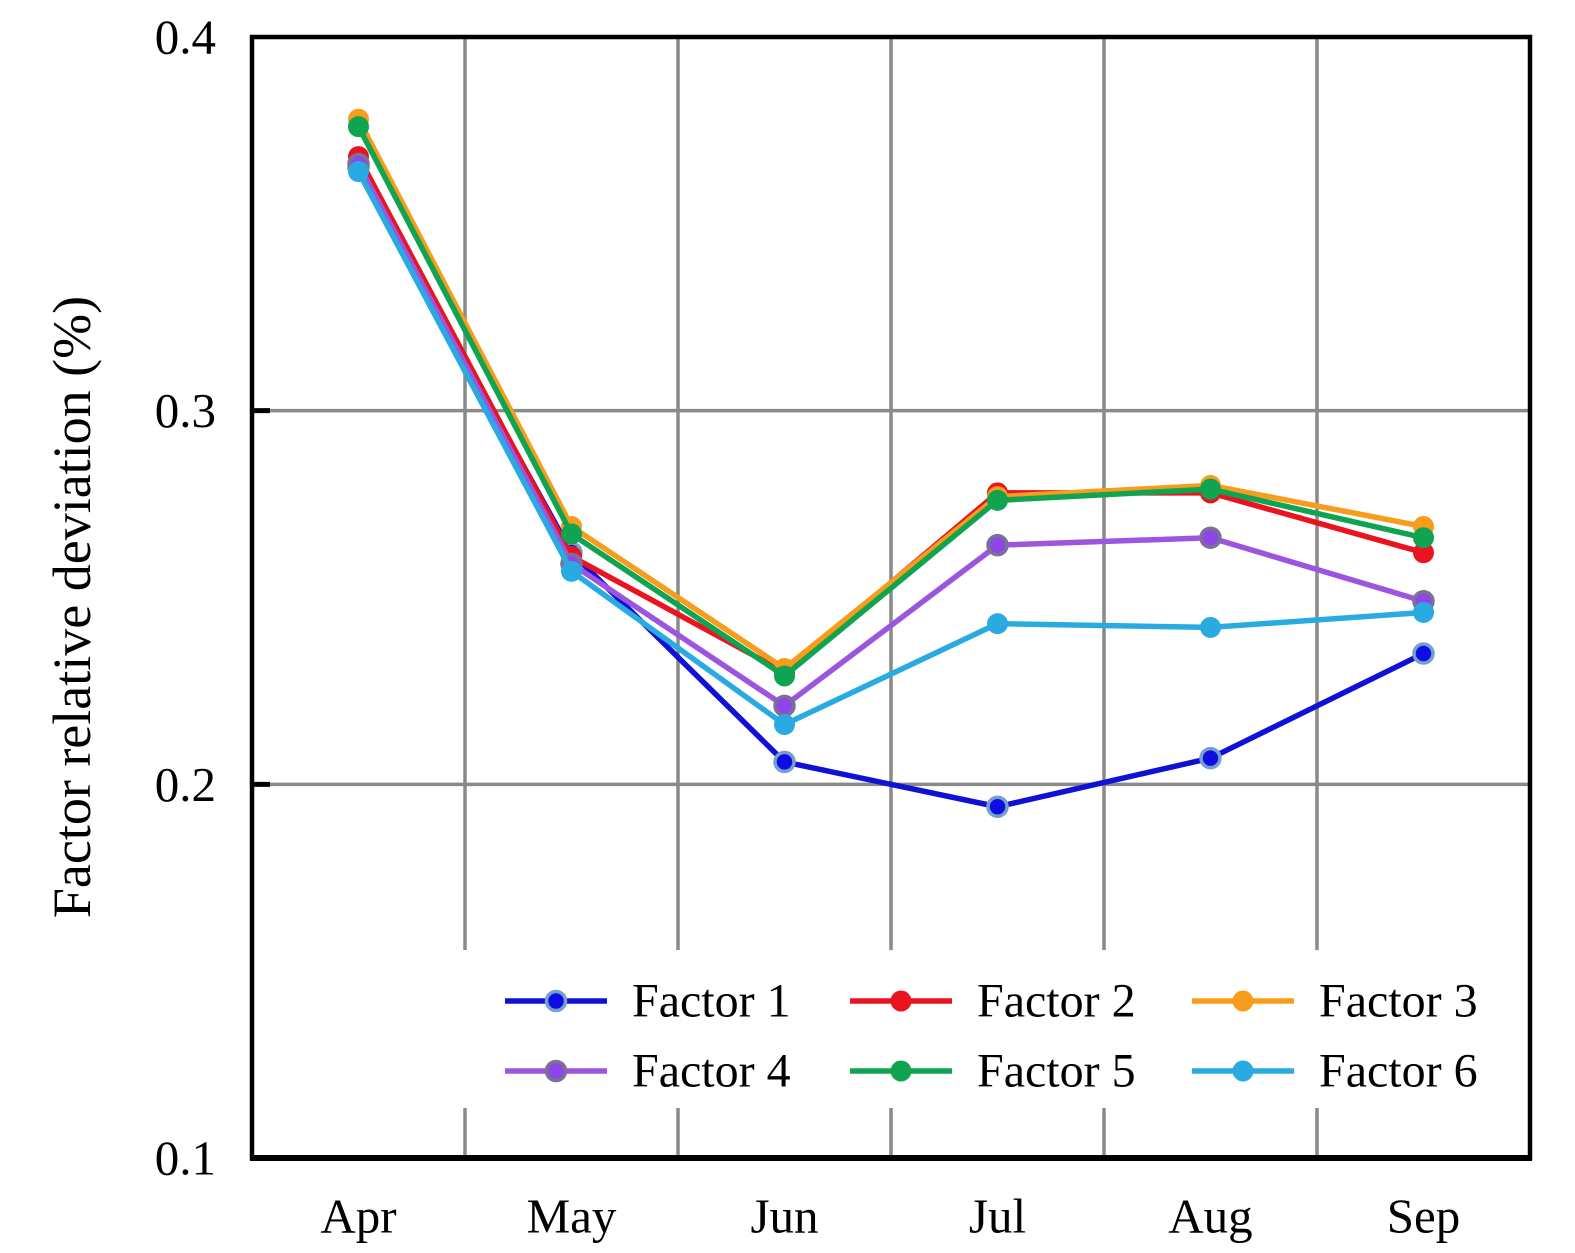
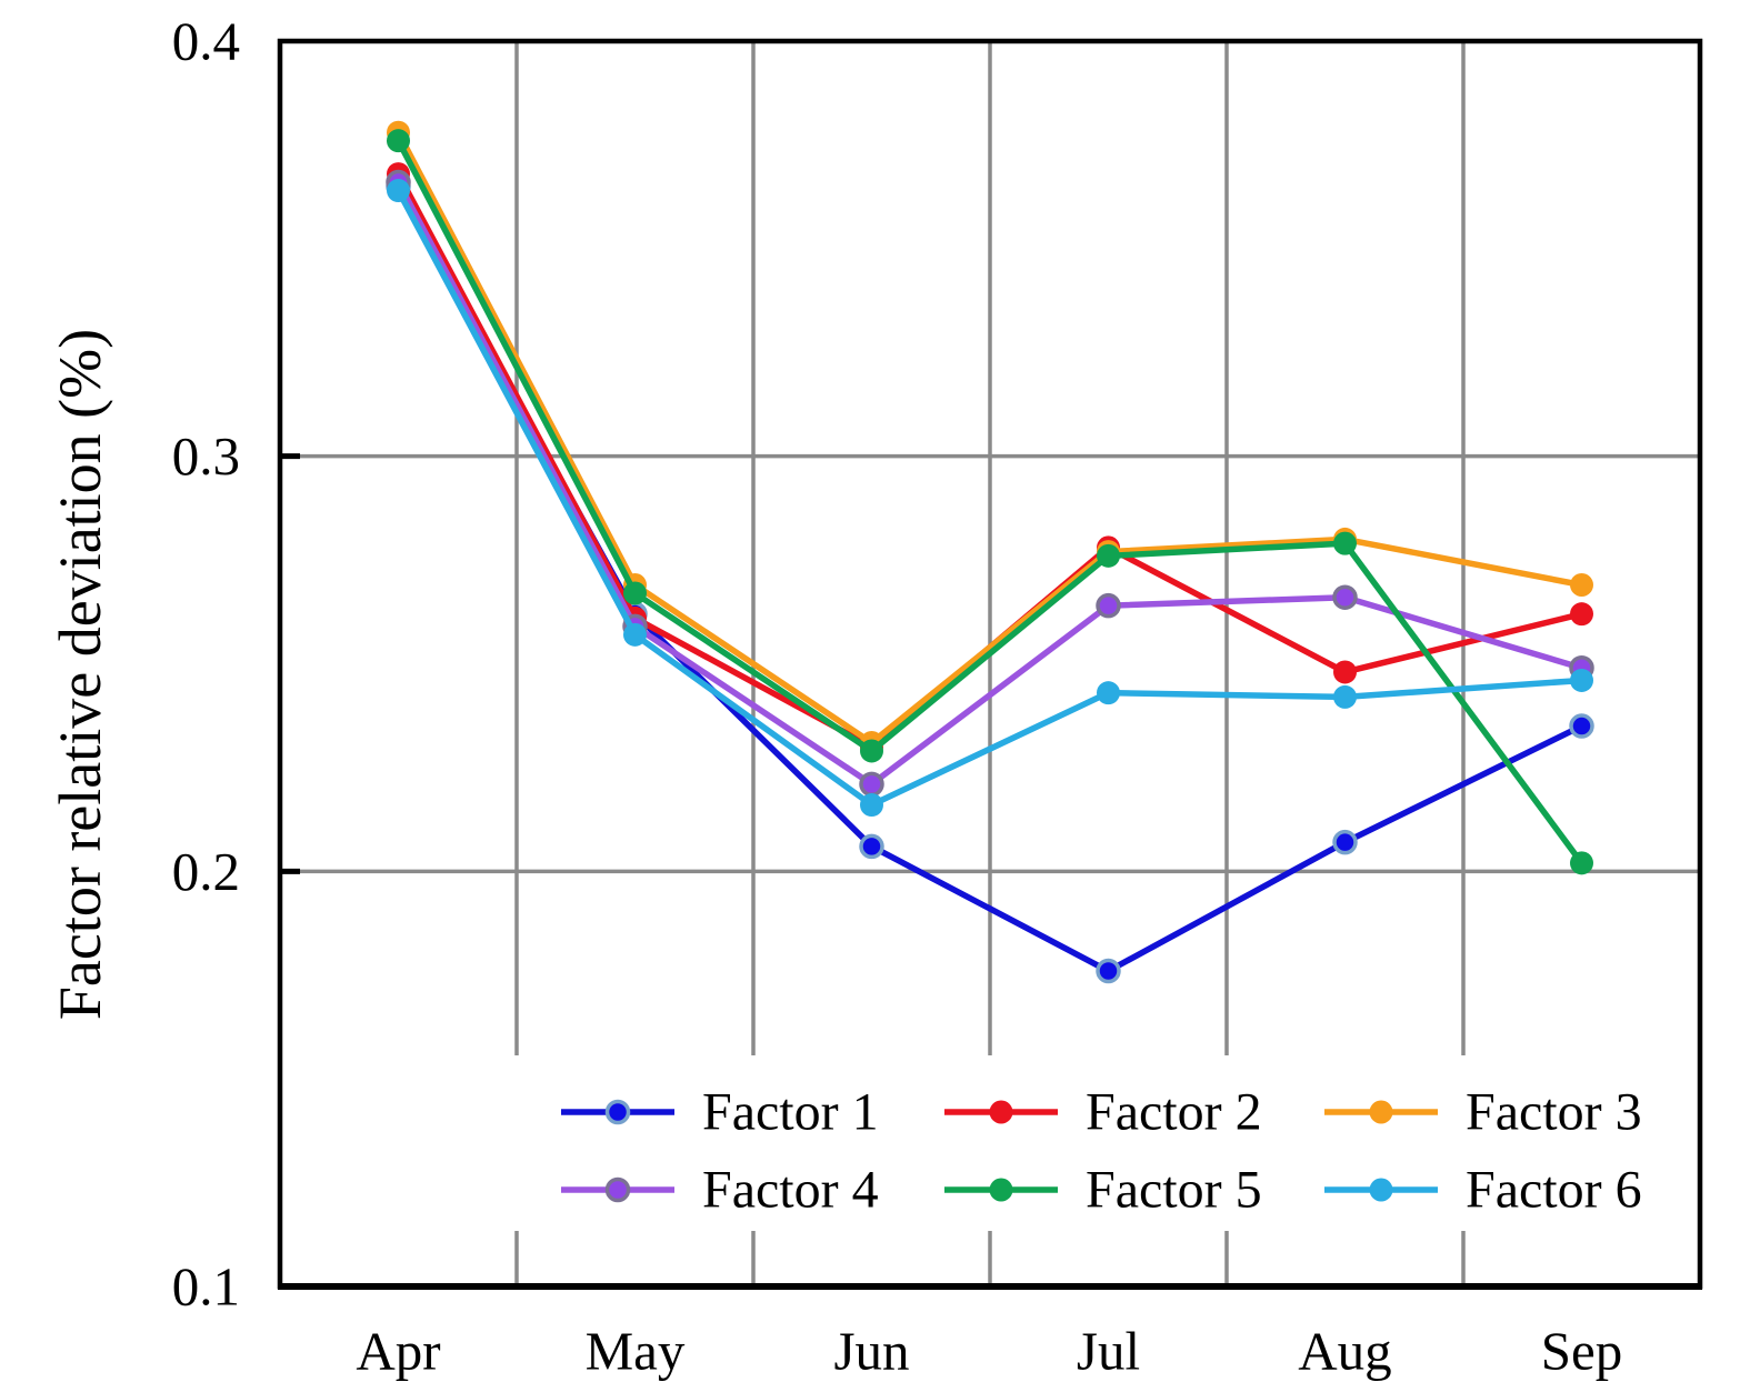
Factor 1/Jul: 0.194 -> 0.176
Factor 2/Aug: 0.278 -> 0.248
Factor 5/Sep: 0.266 -> 0.202
